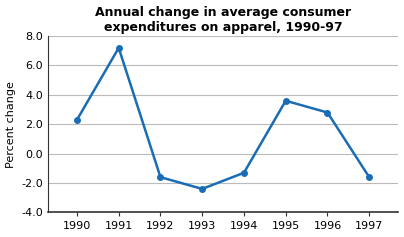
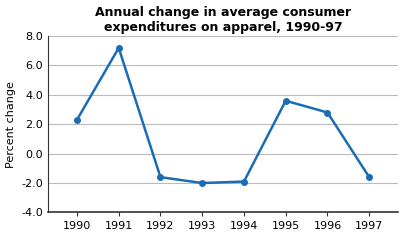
1993: -2.4 -> -2.0
1994: -1.3 -> -1.9
